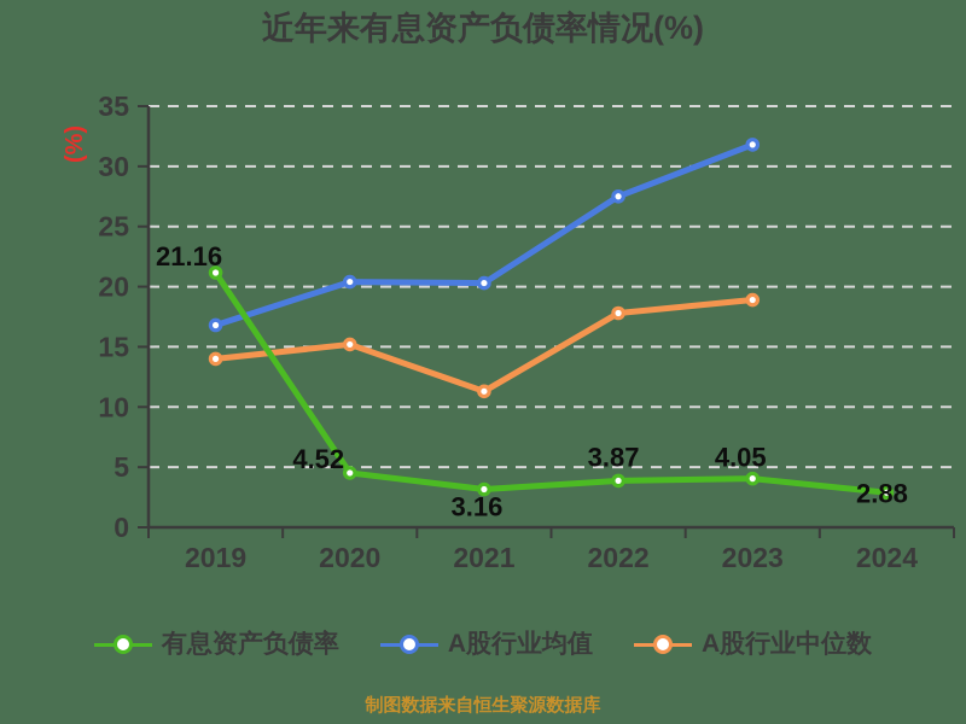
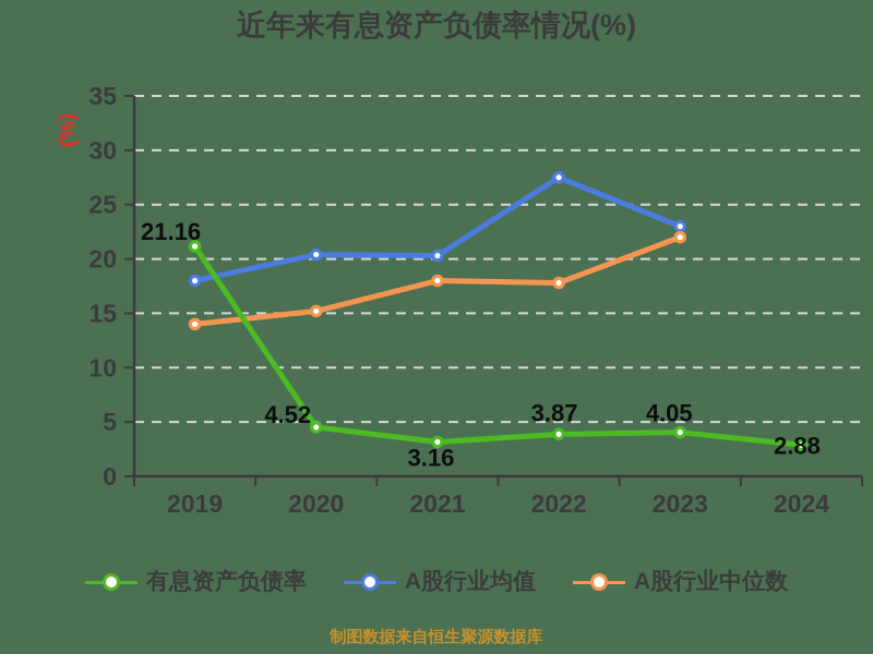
A股行业均值/2019: 17 -> 18
A股行业中位数/2021: 11 -> 18
A股行业均值/2023: 32 -> 23
A股行业中位数/2023: 19 -> 22
